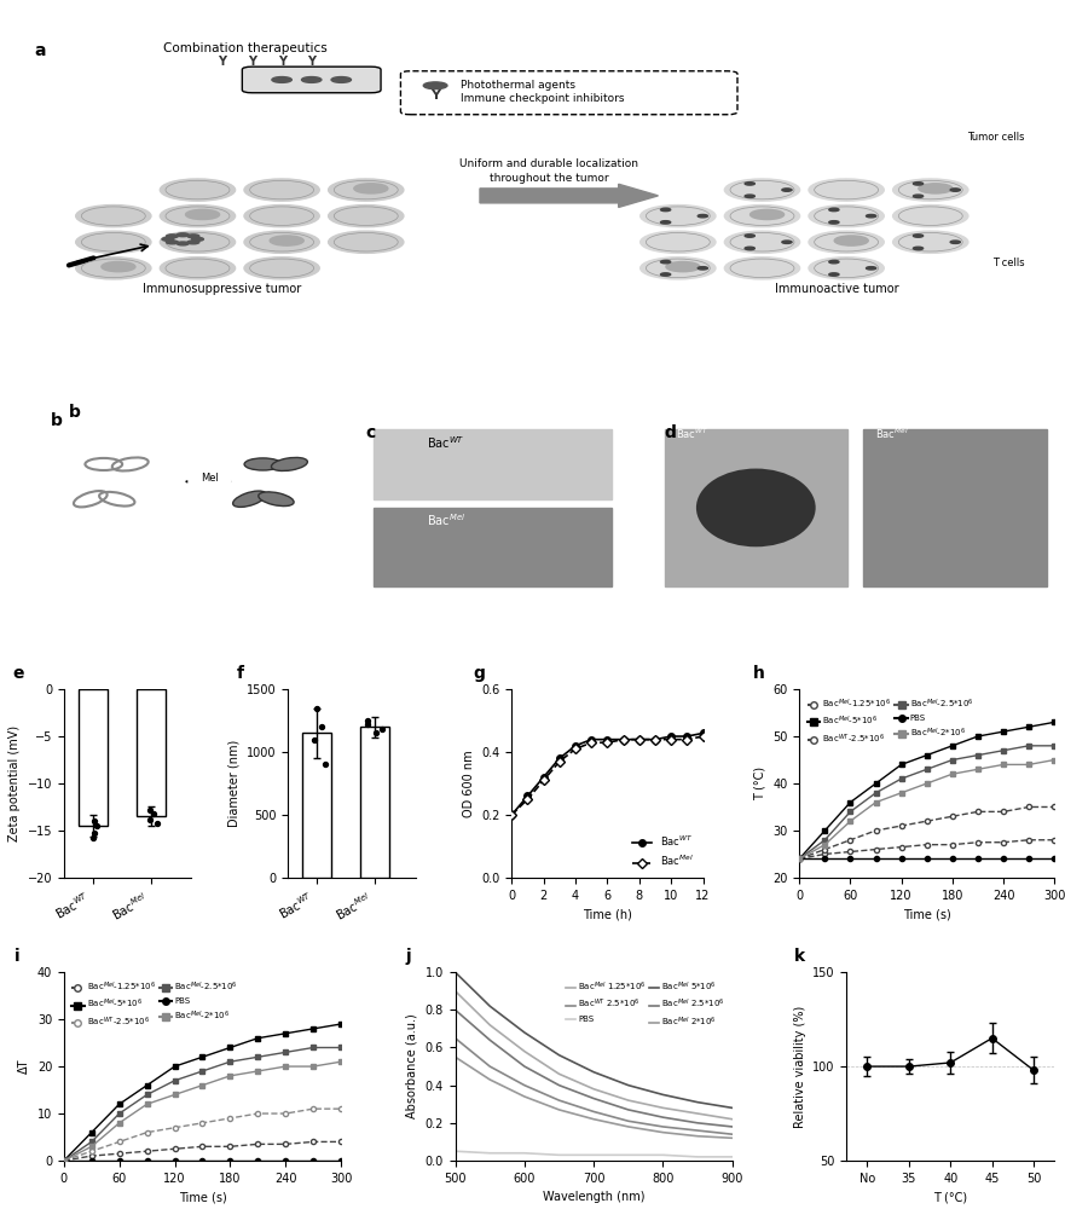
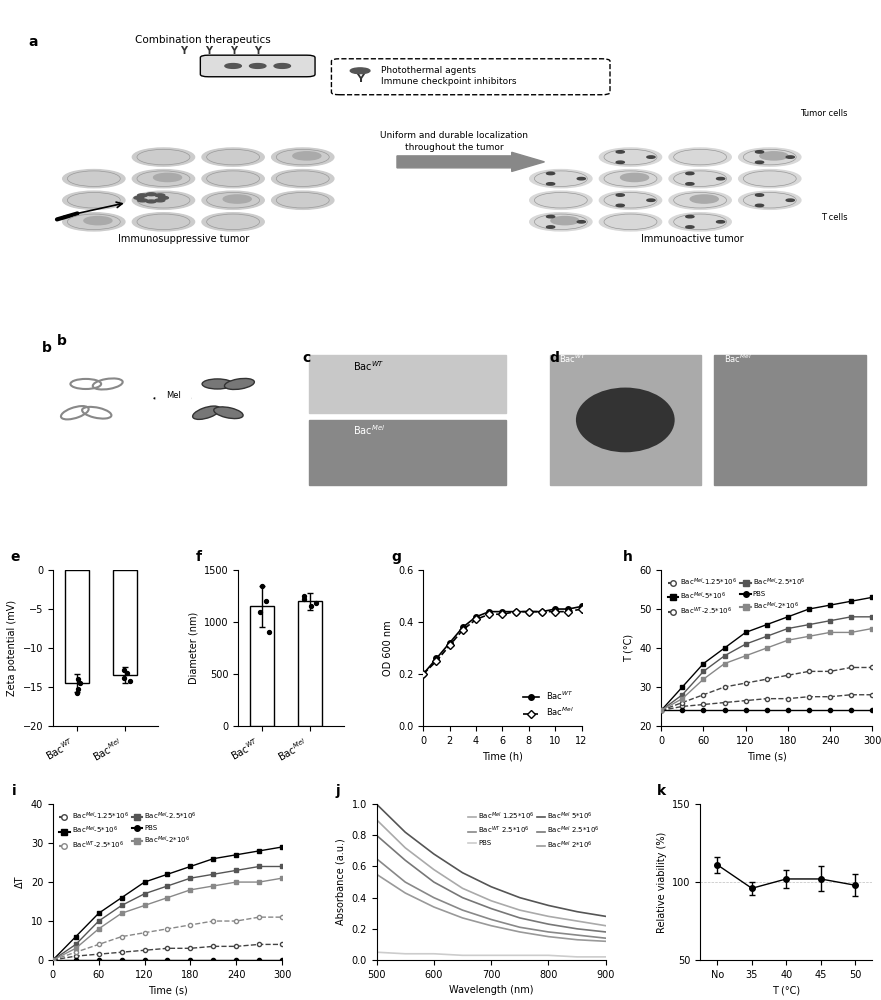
No: 100 -> 111
35: 100 -> 96
45: 115 -> 102
